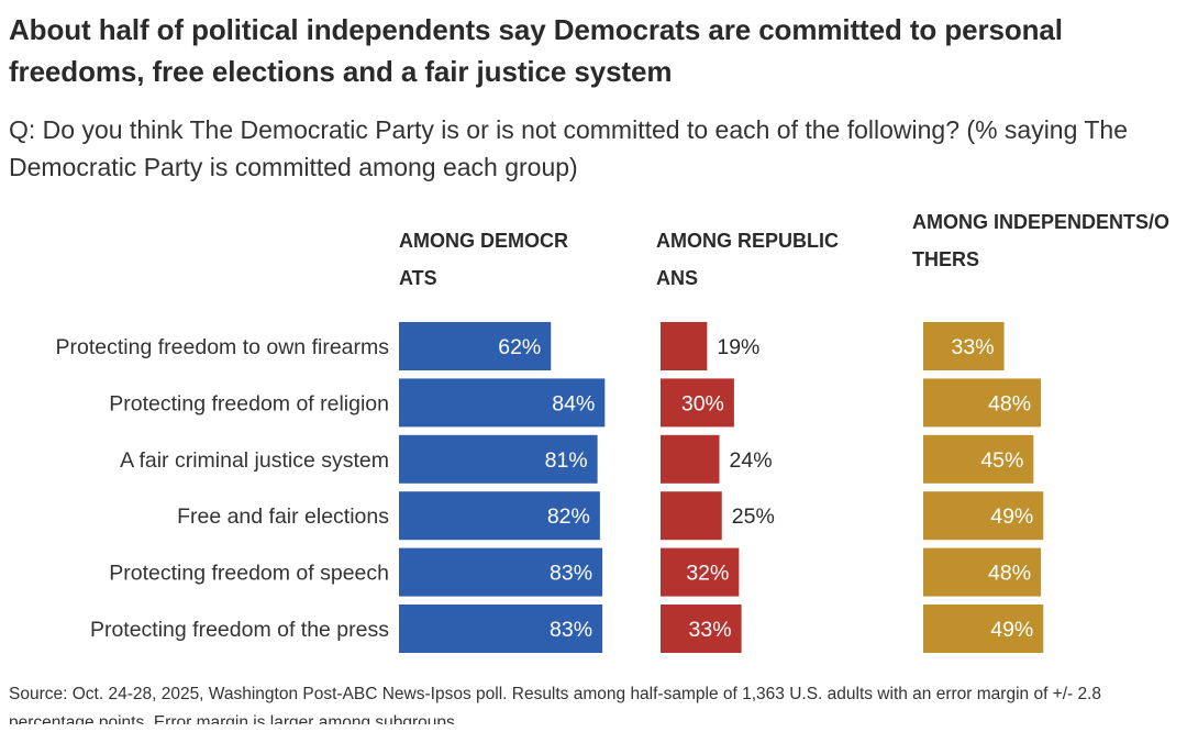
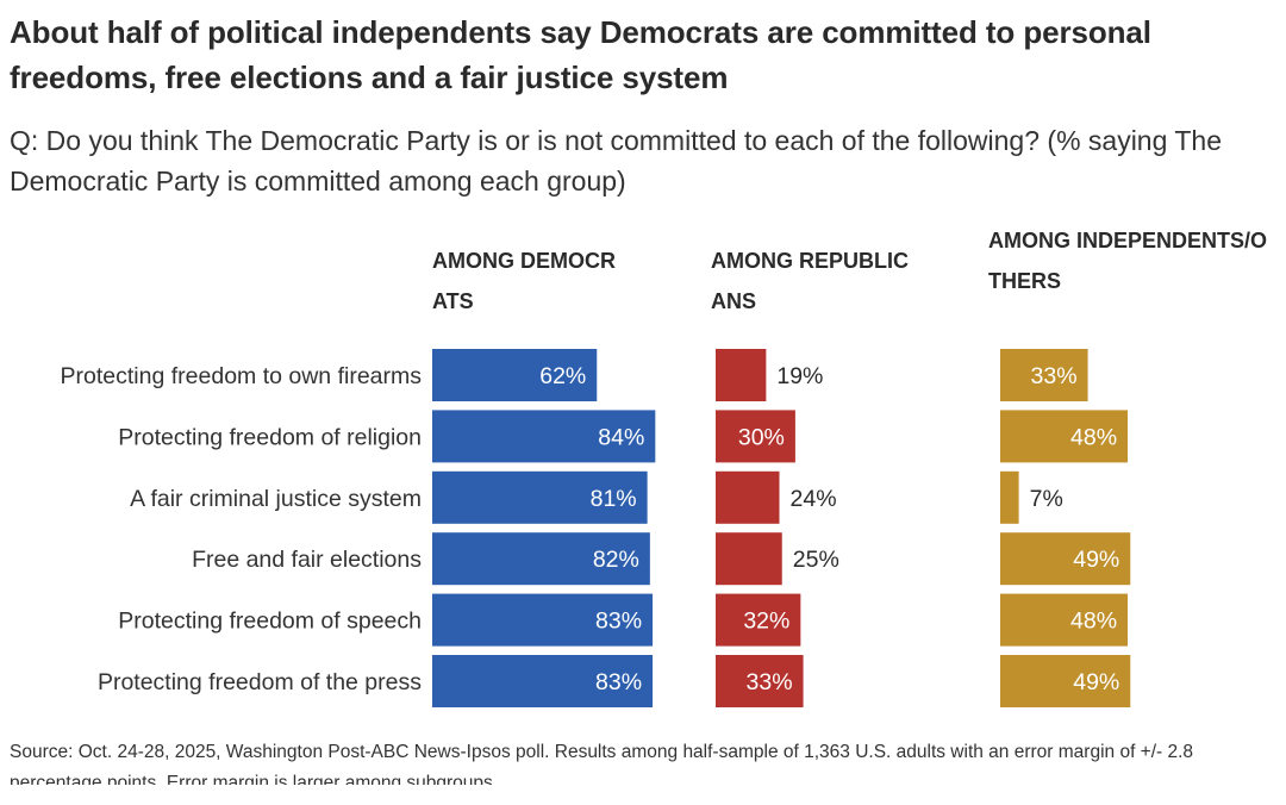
AMONG INDEPENDENTS/OTHERS/A fair criminal justice system: 45% -> 7%
